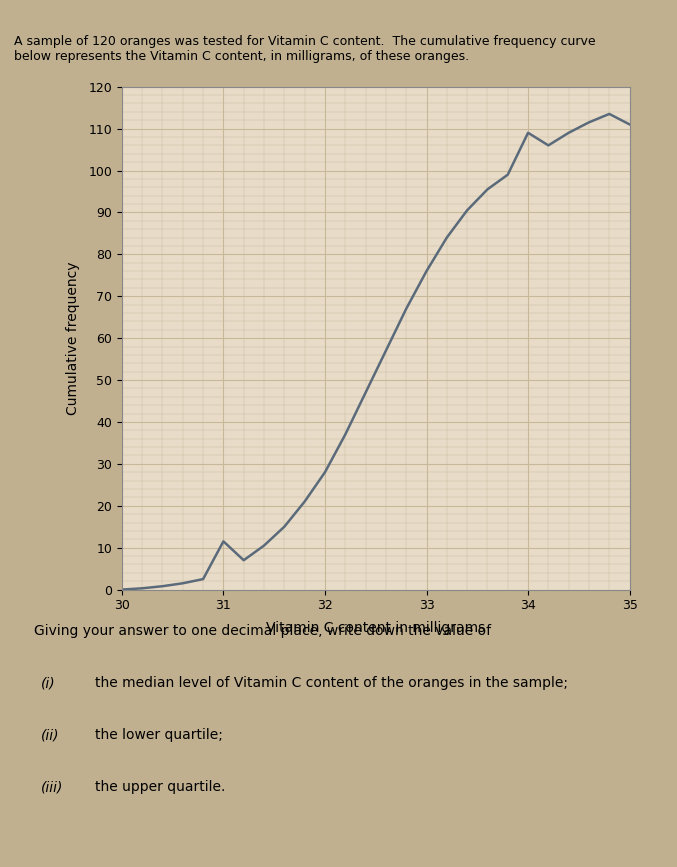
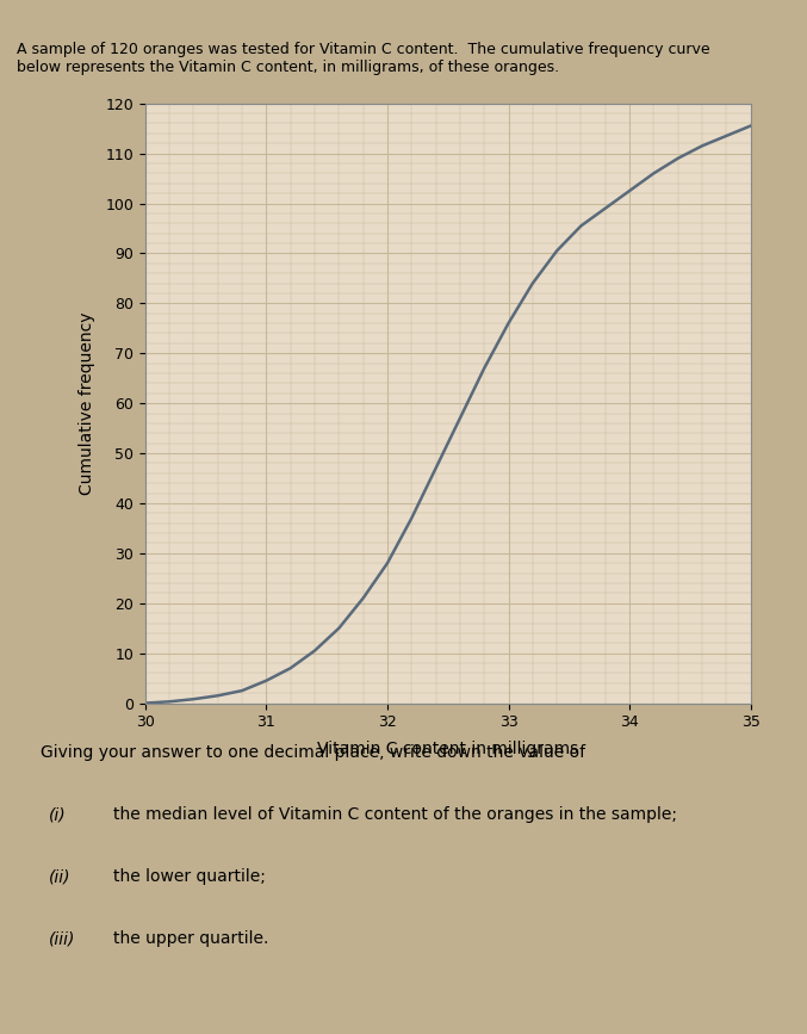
31: 11.5 -> 4.5
34: 109.0 -> 102.5
35: 111.0 -> 115.5
